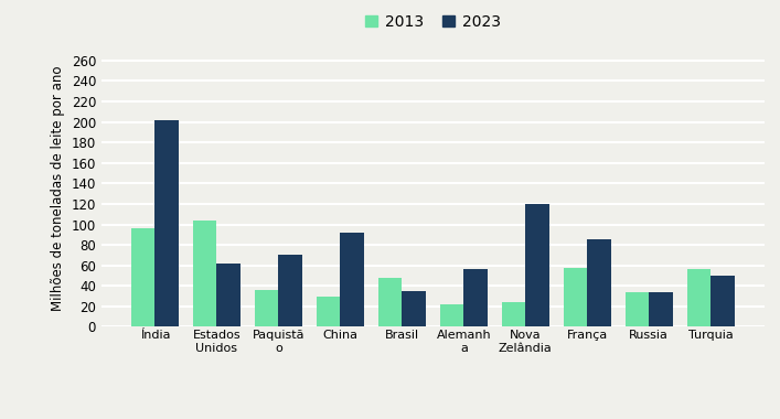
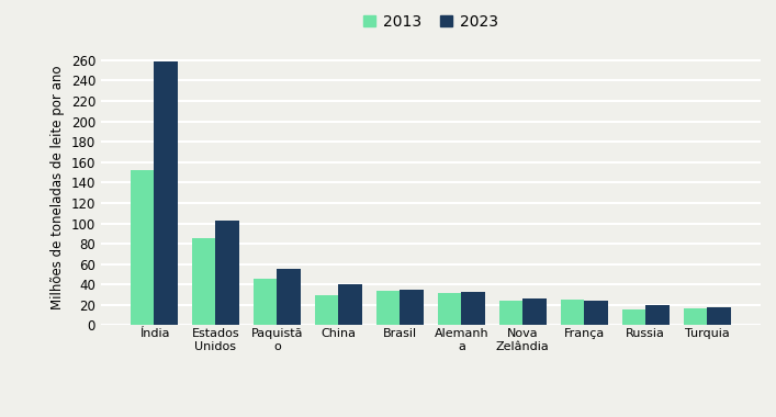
2013/Índia: 96 -> 152
2023/Índia: 202 -> 259
2013/Estados Unidos: 104 -> 86
2023/Estados Unidos: 62 -> 103
2013/Paquistã o: 36 -> 46
2023/Paquistã o: 70 -> 55
2023/China: 92 -> 40
2013/Brasil: 48 -> 34
2013/Alemanh a: 22 -> 32
2023/Alemanh a: 56 -> 33
2023/Nova Zelândia: 120 -> 26
2013/França: 58 -> 25
2023/França: 86 -> 24
2013/Russia: 34 -> 15
2023/Russia: 34 -> 20
2013/Turquia: 56 -> 17
2023/Turquia: 50 -> 18
